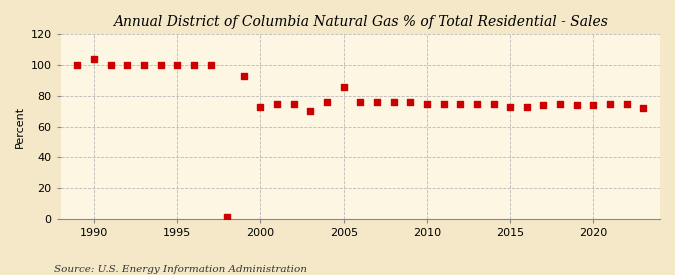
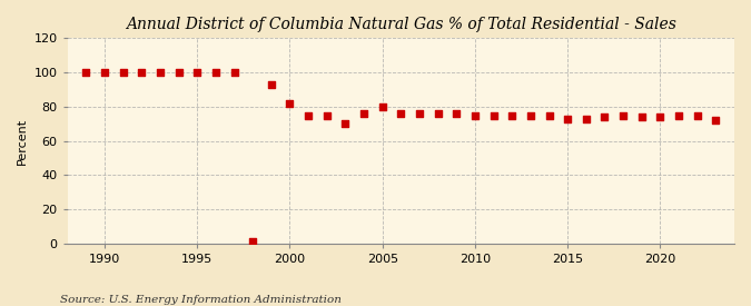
1990: 104 -> 100
2000: 73 -> 82
2005: 86 -> 80
